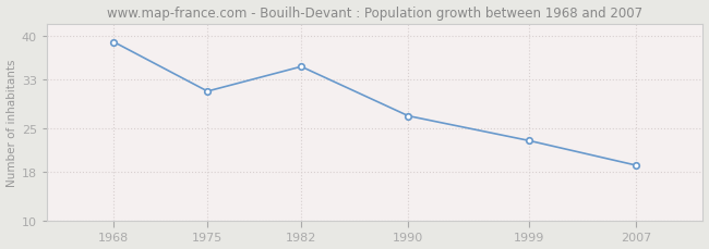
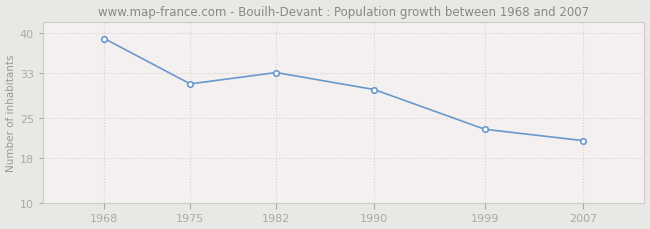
1982: 35 -> 33
1990: 27 -> 30
2007: 19 -> 21
